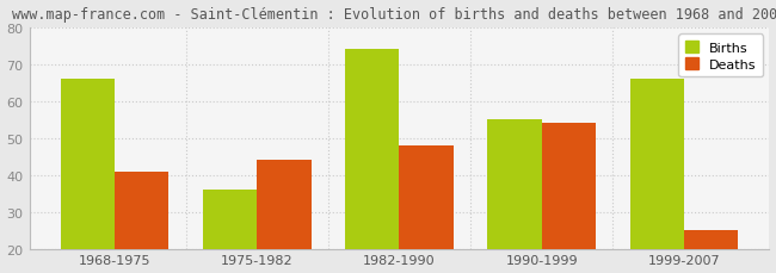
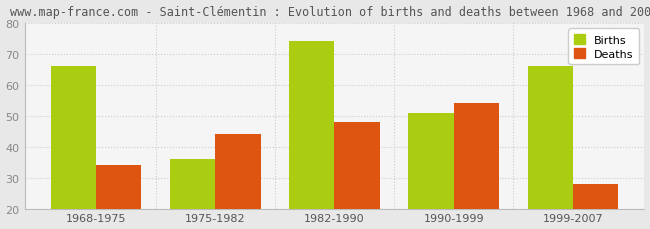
Deaths/1968-1975: 41 -> 34
Births/1990-1999: 55 -> 51
Deaths/1999-2007: 25 -> 28
